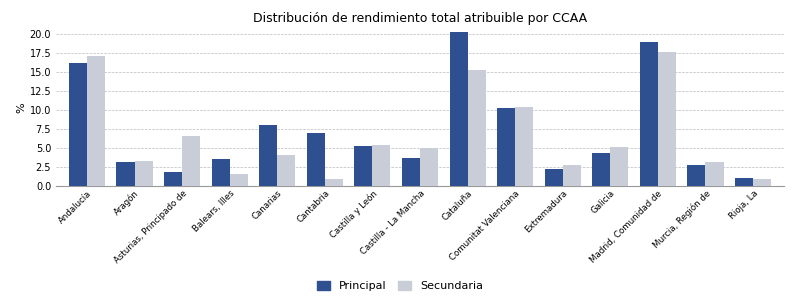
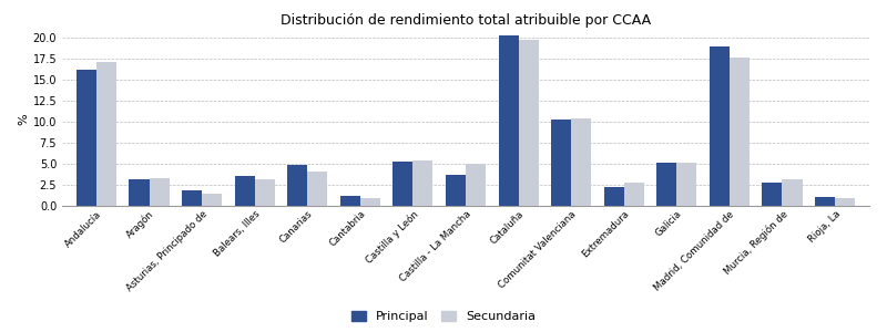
Secundaria/Asturias, Principado de: 6.6 -> 1.5
Secundaria/Balears, Illes: 1.6 -> 3.2
Principal/Canarias: 8.0 -> 4.8
Principal/Cantabria: 7.0 -> 1.2
Secundaria/Cataluña: 15.2 -> 19.7
Principal/Galicia: 4.4 -> 5.1
